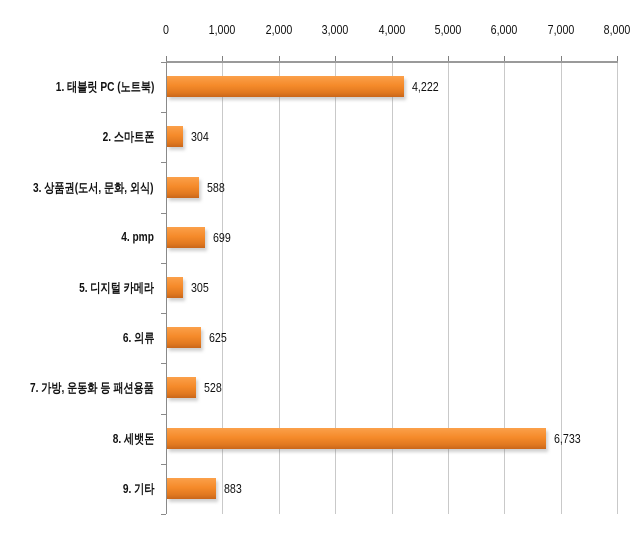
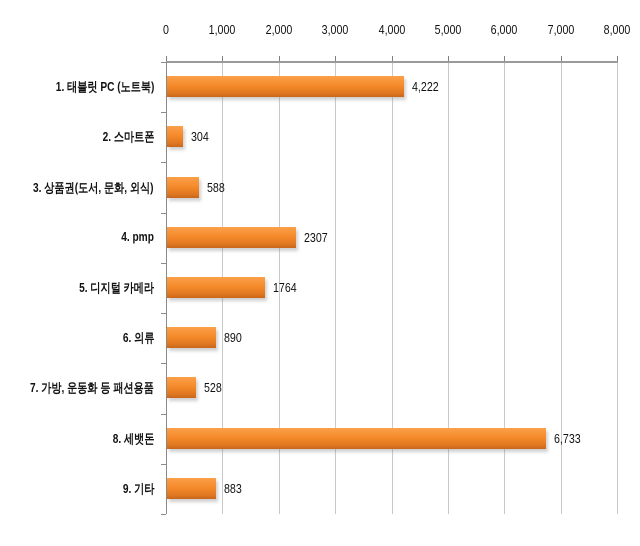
4. pmp: 699 -> 2307
5. 디지털 카메라: 305 -> 1764
6. 의류: 625 -> 890
